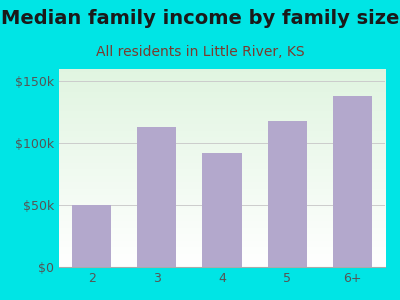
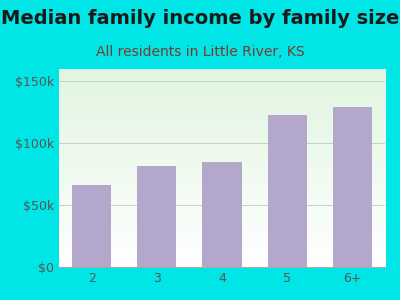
2: $50k -> $66k
3: $113k -> $82k
4: $92k -> $85k
5: $118k -> $123k
6+: $138k -> $129k
